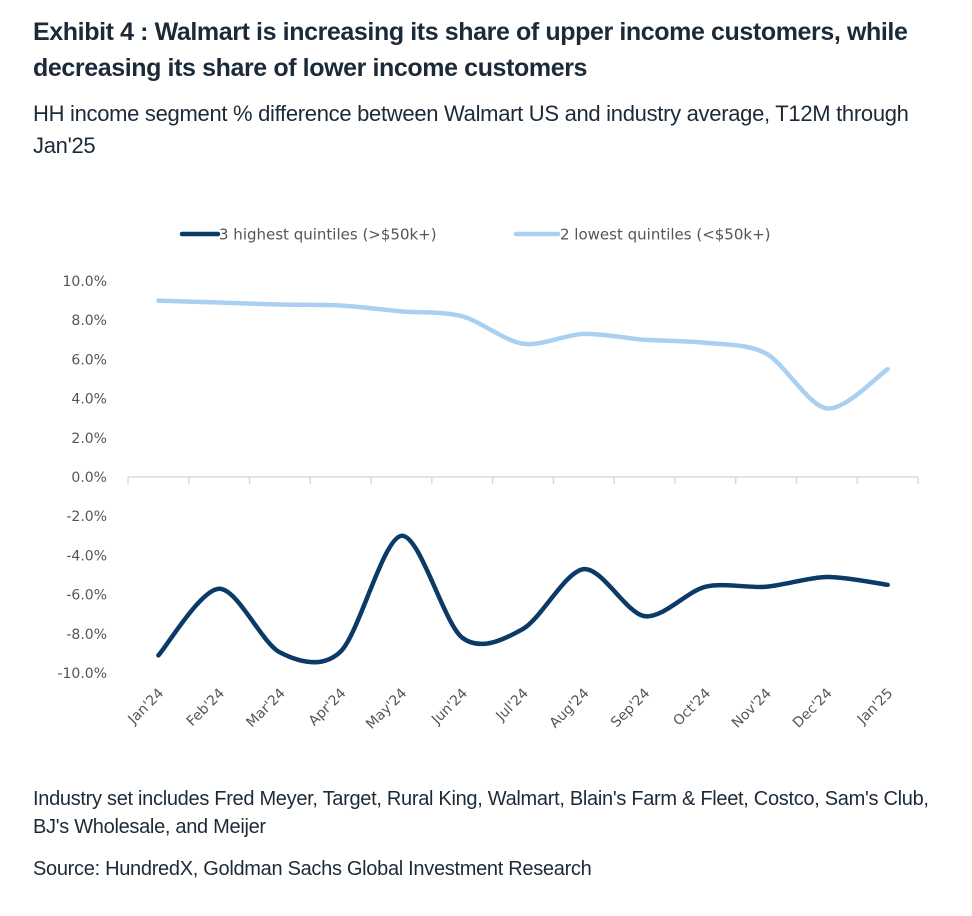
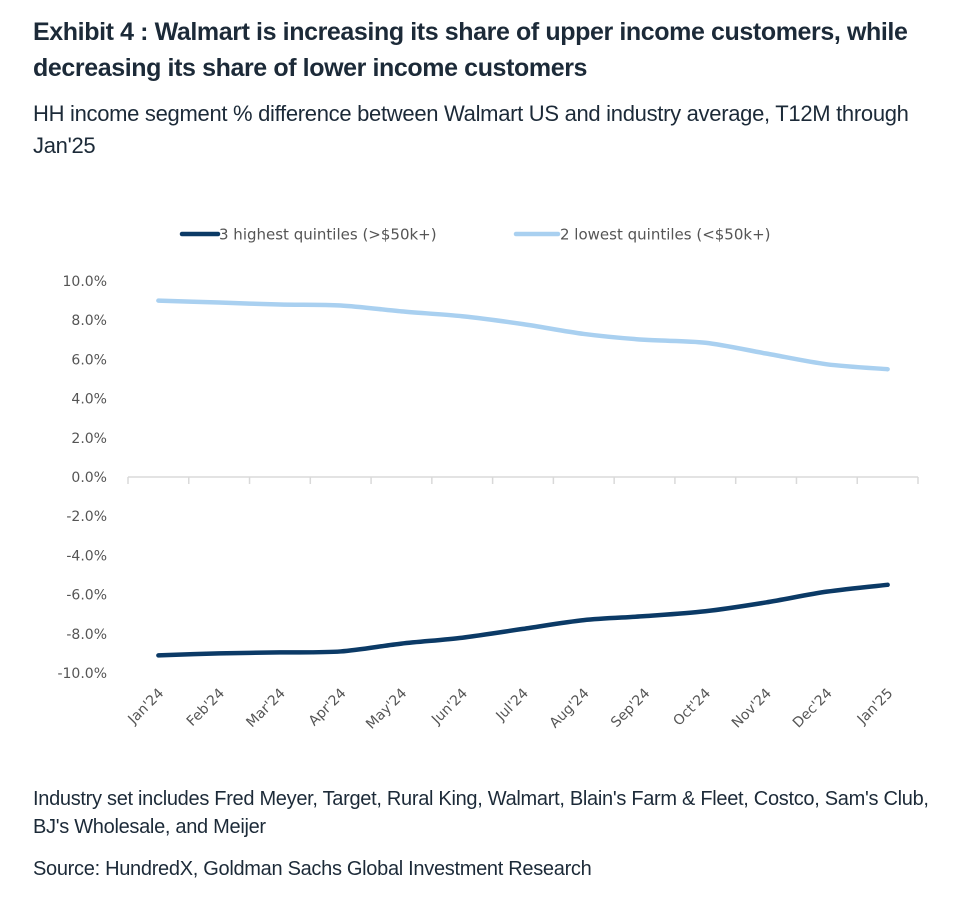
3 highest quintiles (>$50k+)/Feb'24: -5.7% -> -9.0%
3 highest quintiles (>$50k+)/May'24: -3.0% -> -8.5%
2 lowest quintiles (<$50k+)/Jul'24: 6.8% -> 7.8%
3 highest quintiles (>$50k+)/Aug'24: -4.7% -> -7.3%
3 highest quintiles (>$50k+)/Oct'24: -5.6% -> -6.8%
3 highest quintiles (>$50k+)/Nov'24: -5.6% -> -6.4%
3 highest quintiles (>$50k+)/Dec'24: -5.1% -> -5.8%
2 lowest quintiles (<$50k+)/Dec'24: 3.5% -> 5.8%
